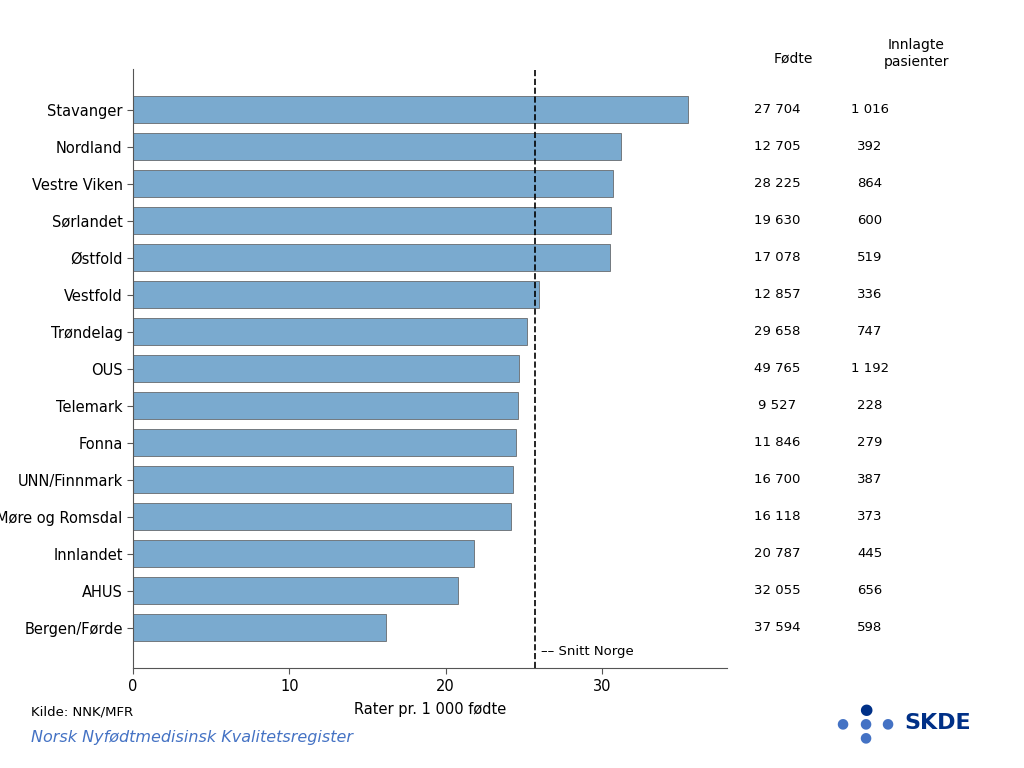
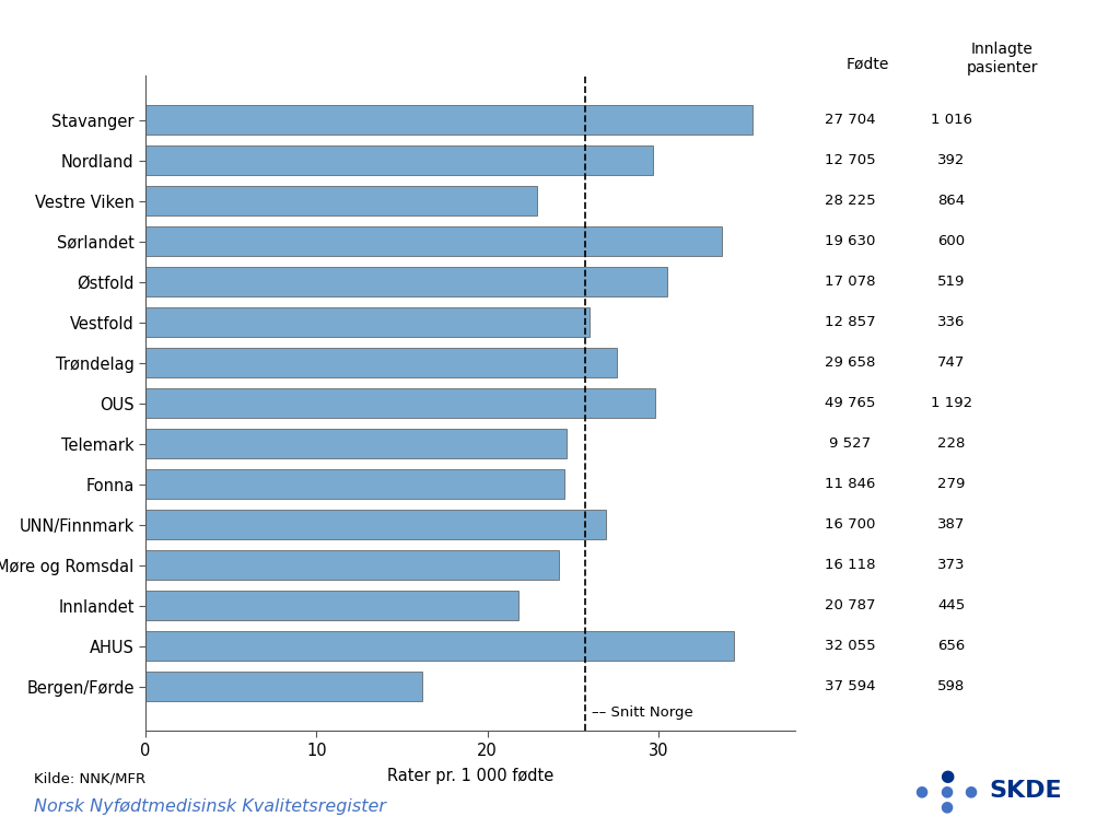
Nordland: 31.2 -> 29.7
Vestre Viken: 30.7 -> 22.9
Sørlandet: 30.6 -> 33.7
Trøndelag: 25.2 -> 27.6
OUS: 24.7 -> 29.8
UNN/Finnmark: 24.3 -> 26.9
AHUS: 20.8 -> 34.4
